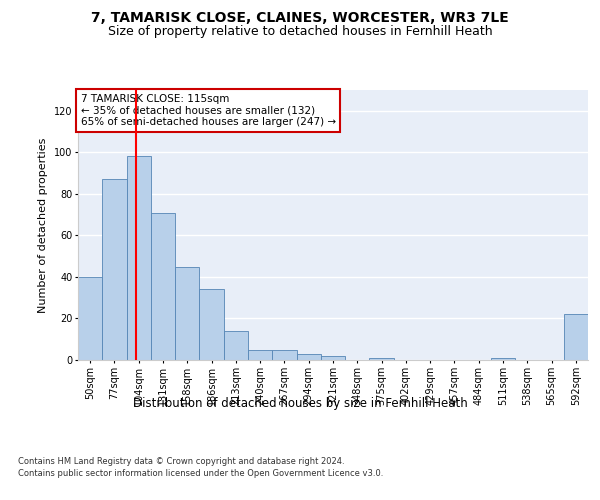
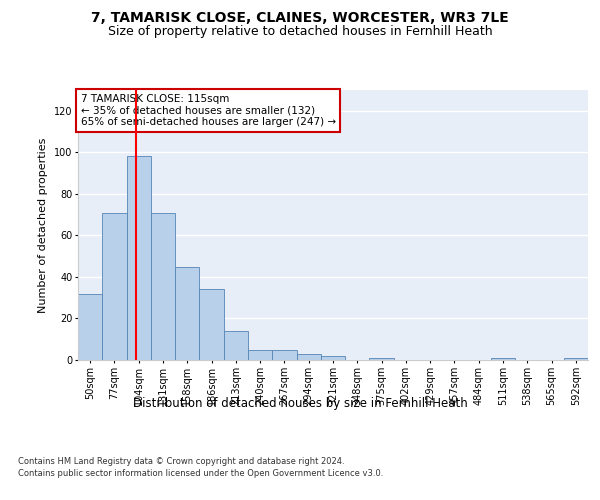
50sqm: 40 -> 32
77sqm: 87 -> 71
592sqm: 22 -> 1
